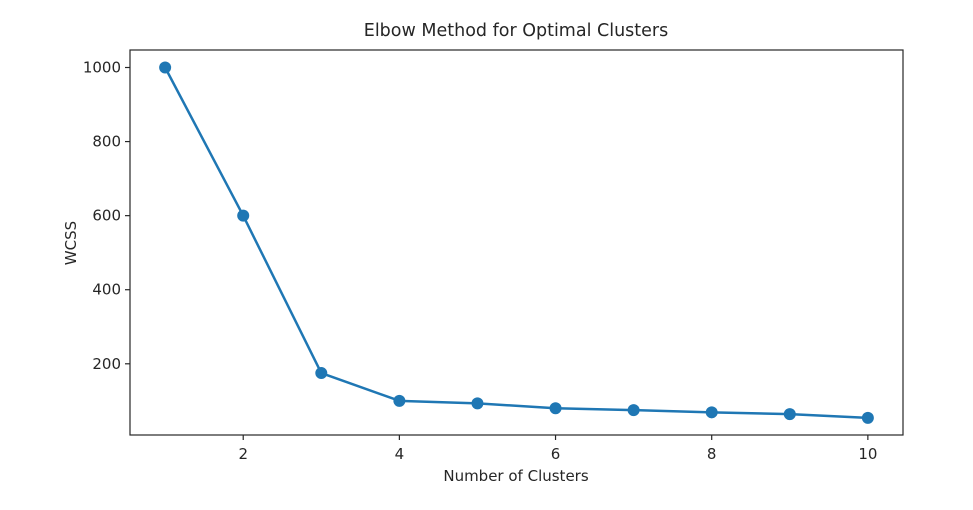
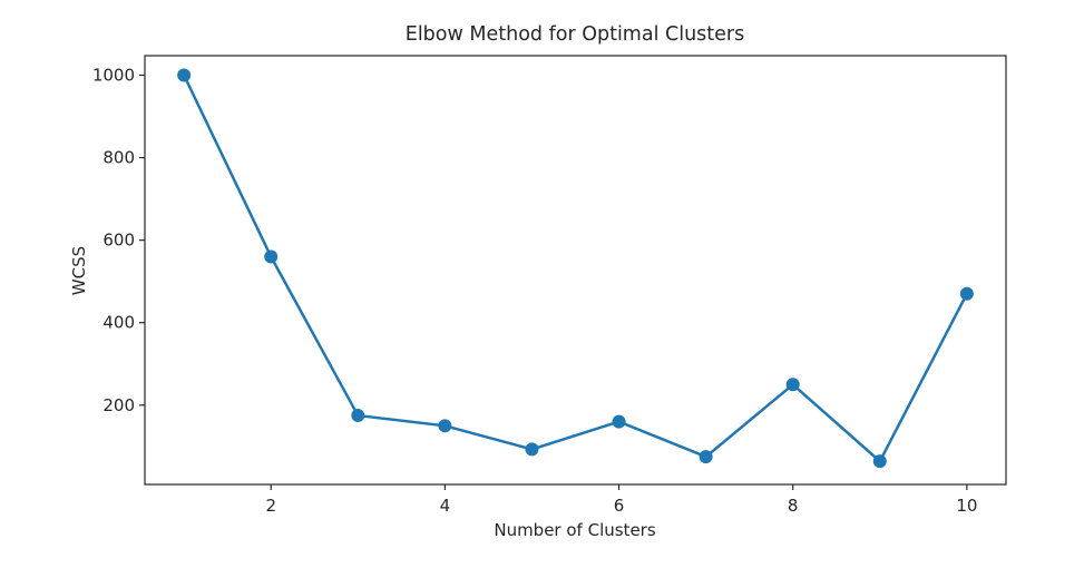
2: 600 -> 560
4: 100 -> 150
6: 80 -> 160
8: 70 -> 250
10: 50 -> 470
